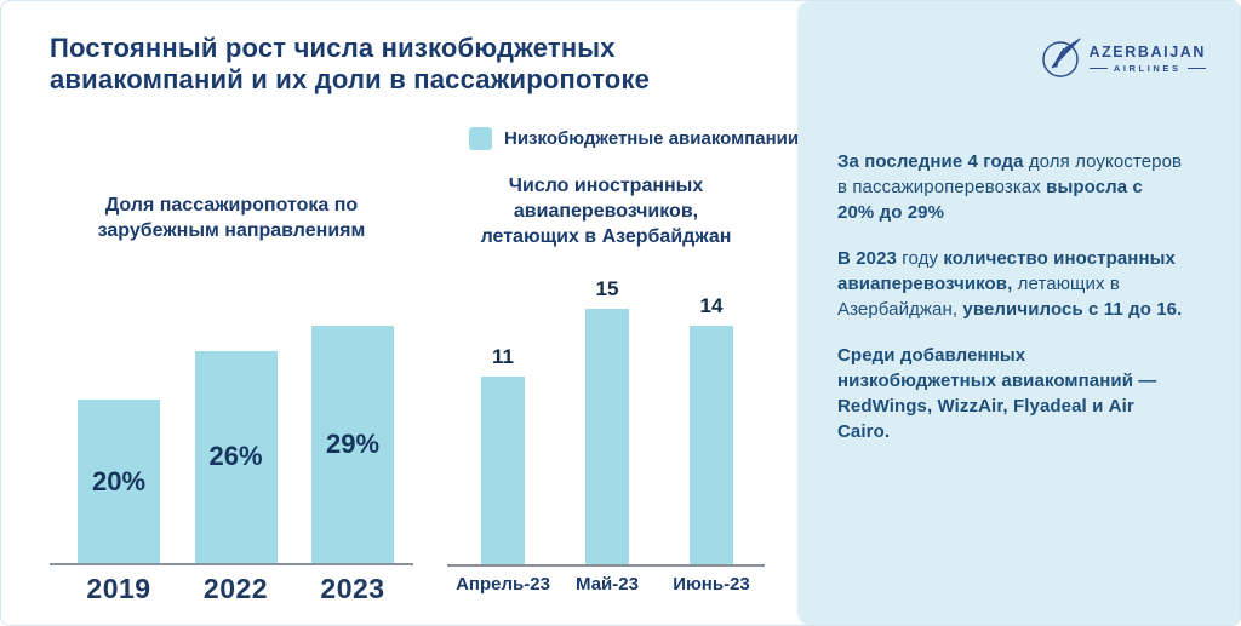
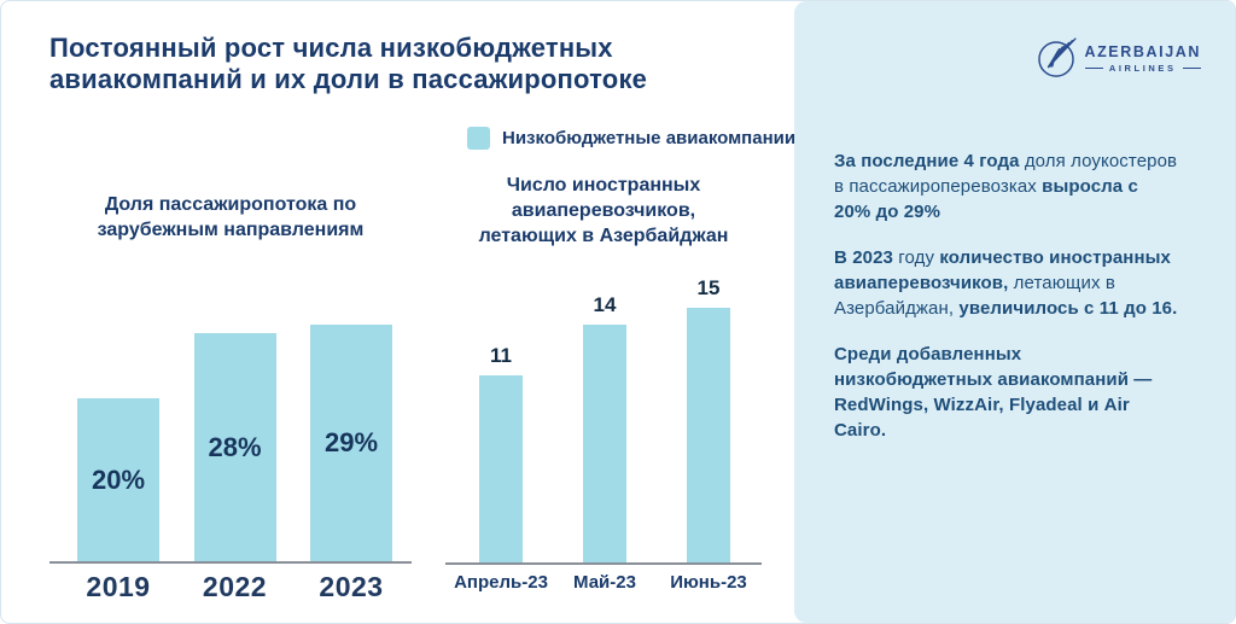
Доля пассажиропотока по зарубежным направлениям/2022: 26% -> 28%
Число иностранных авиаперевозчиков, летающих в Азербайджан/Май-23: 15 -> 14
Число иностранных авиаперевозчиков, летающих в Азербайджан/Июнь-23: 14 -> 15
